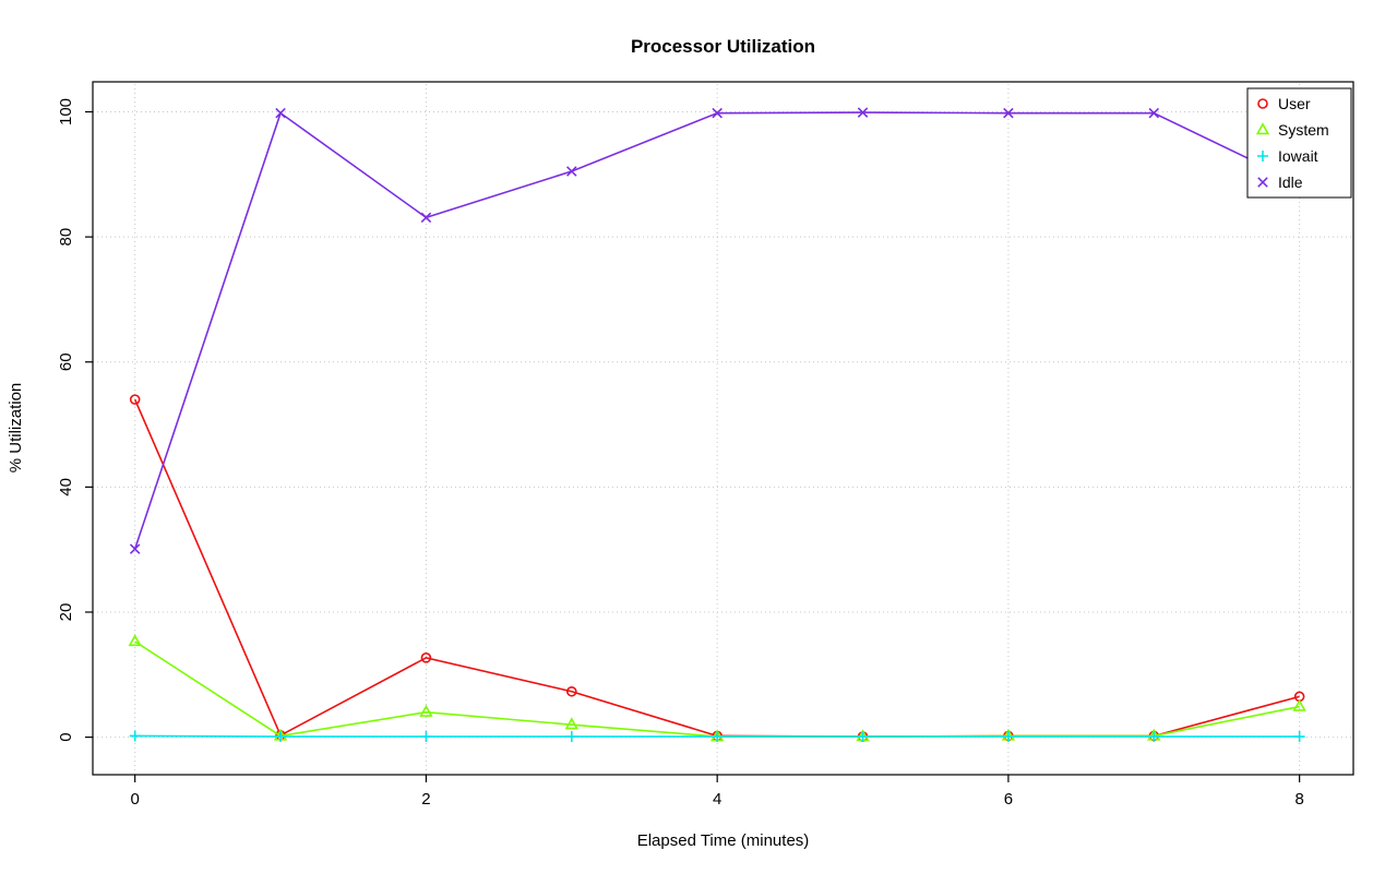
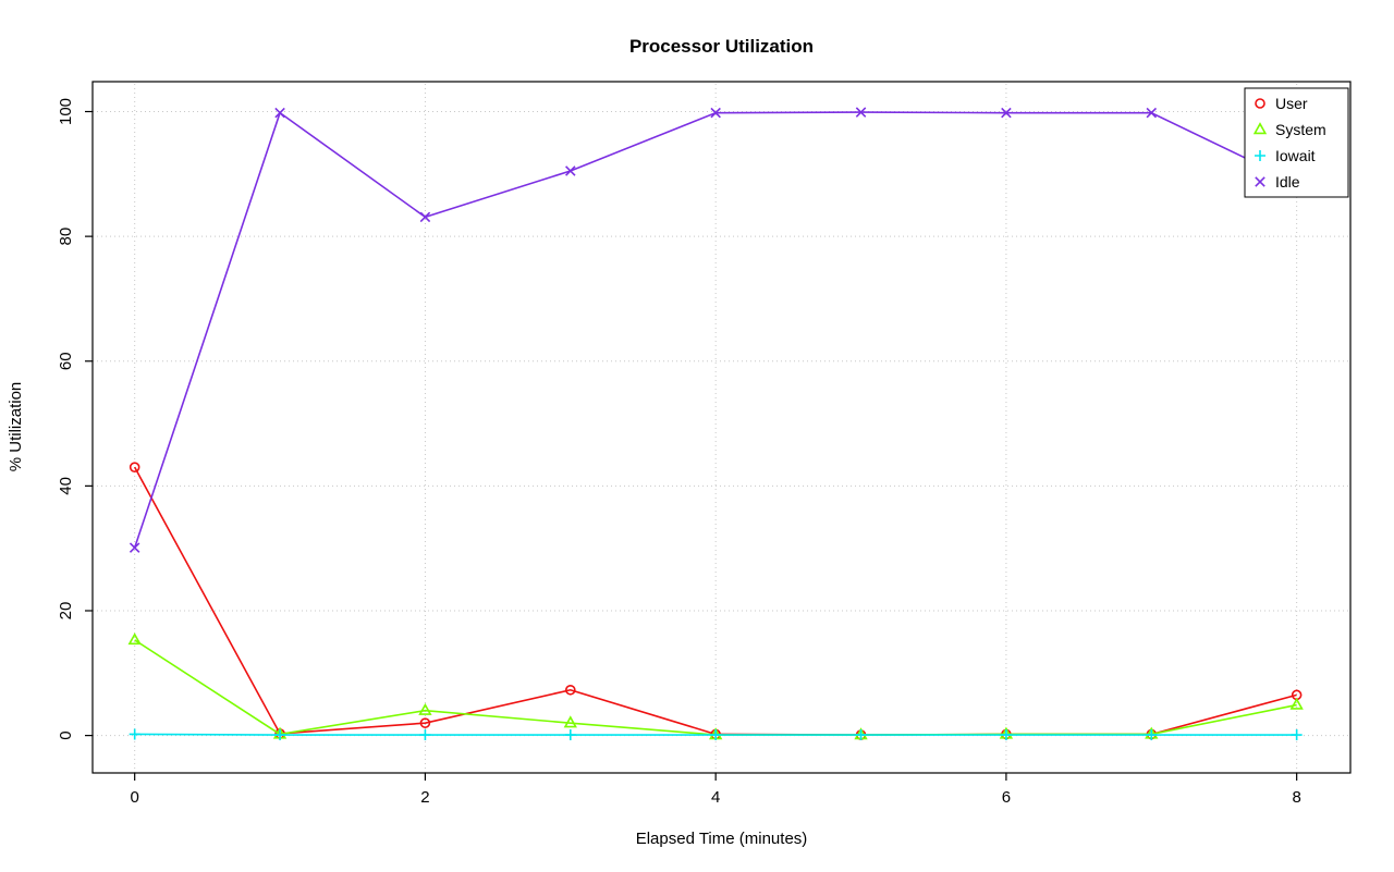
User/0: 54 -> 43
User/2: 13 -> 2
